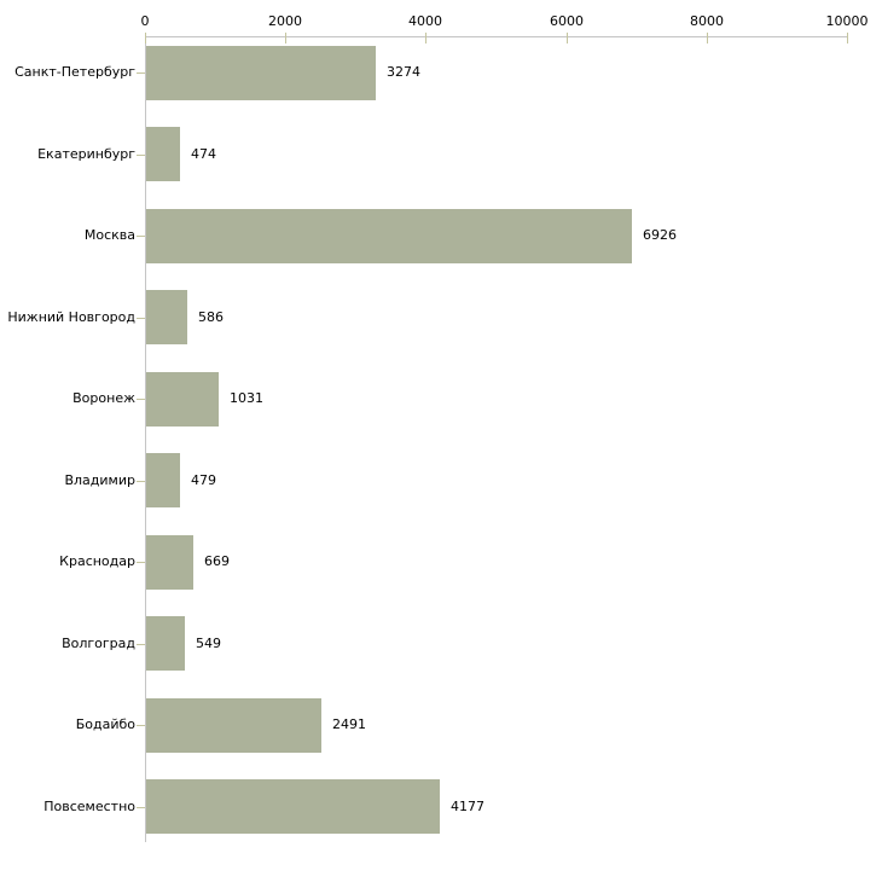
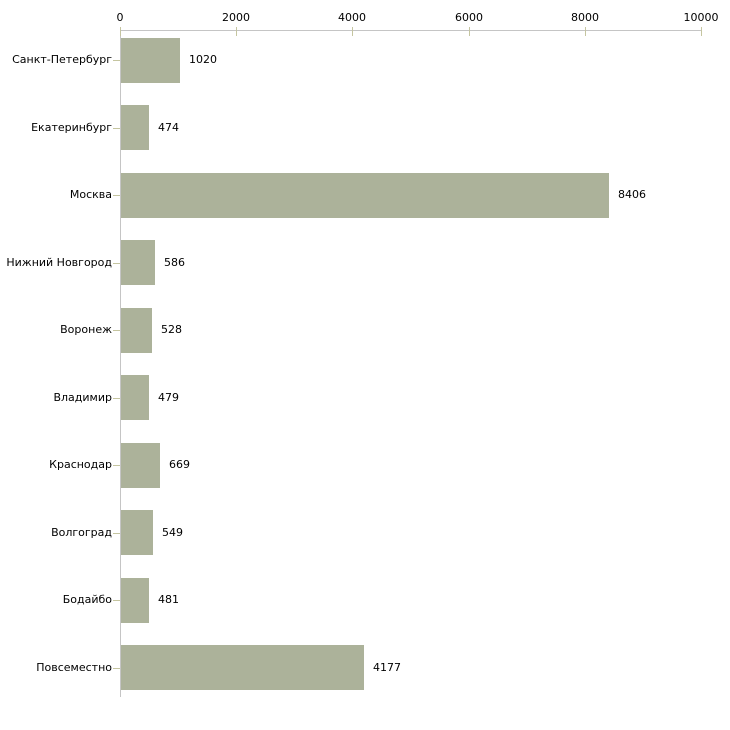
Санкт-Петербург: 3274 -> 1020
Москва: 6926 -> 8406
Воронеж: 1031 -> 528
Бодайбо: 2491 -> 481
